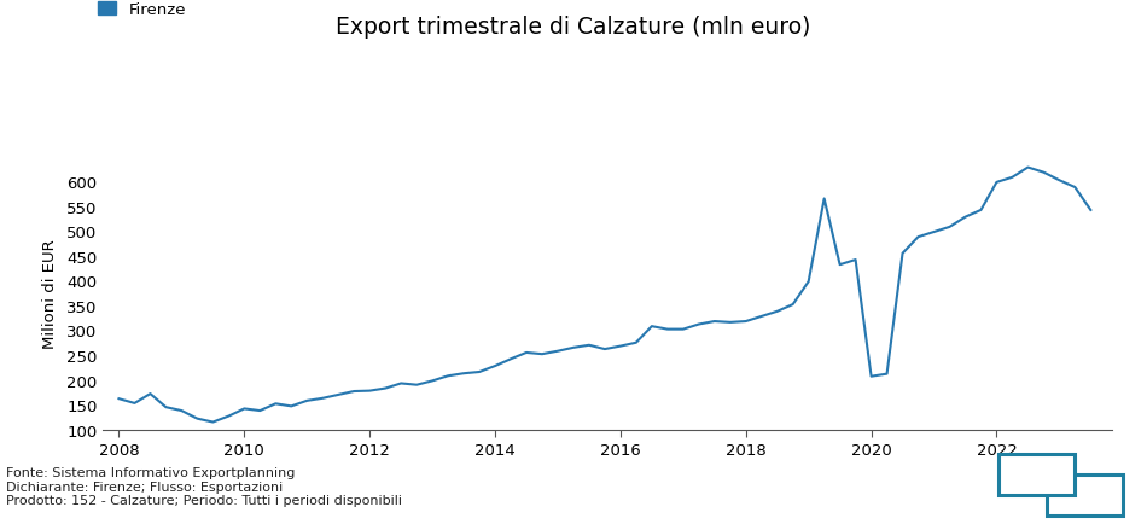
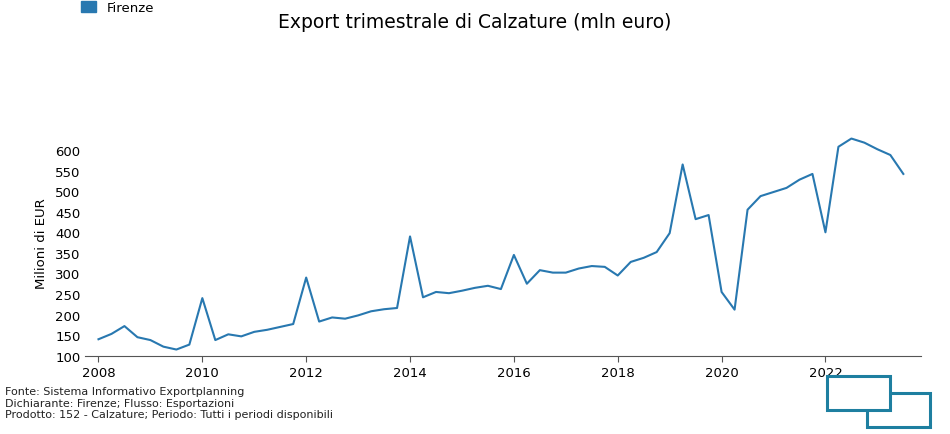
2008: 162 -> 140
2010: 142 -> 240
2012: 178 -> 290
2014: 228 -> 390
2016: 268 -> 345
2018: 318 -> 295
2020: 207 -> 255
2022: 598 -> 400
